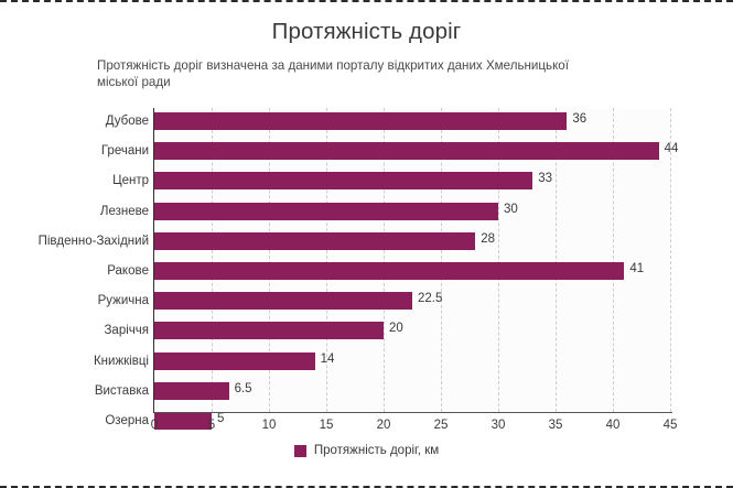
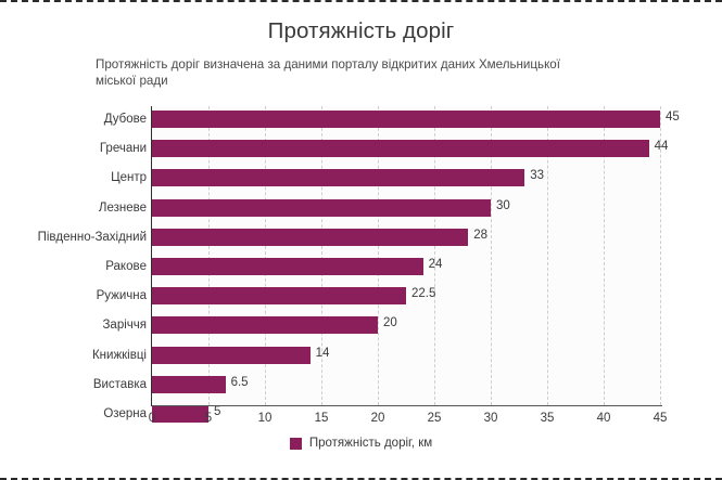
Дубове: 36 -> 45
Раковe: 41 -> 24
